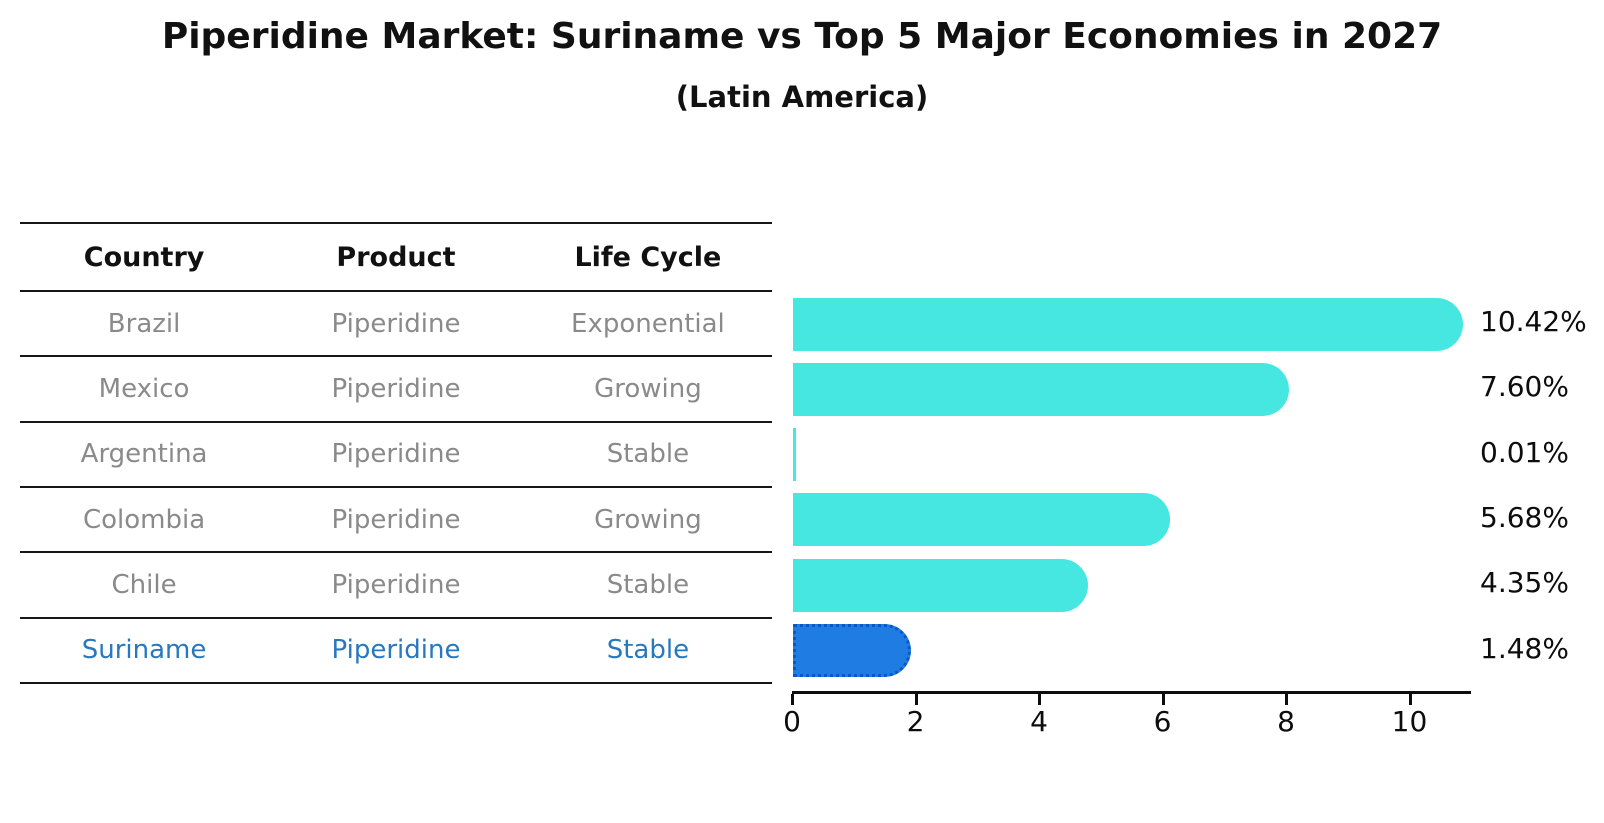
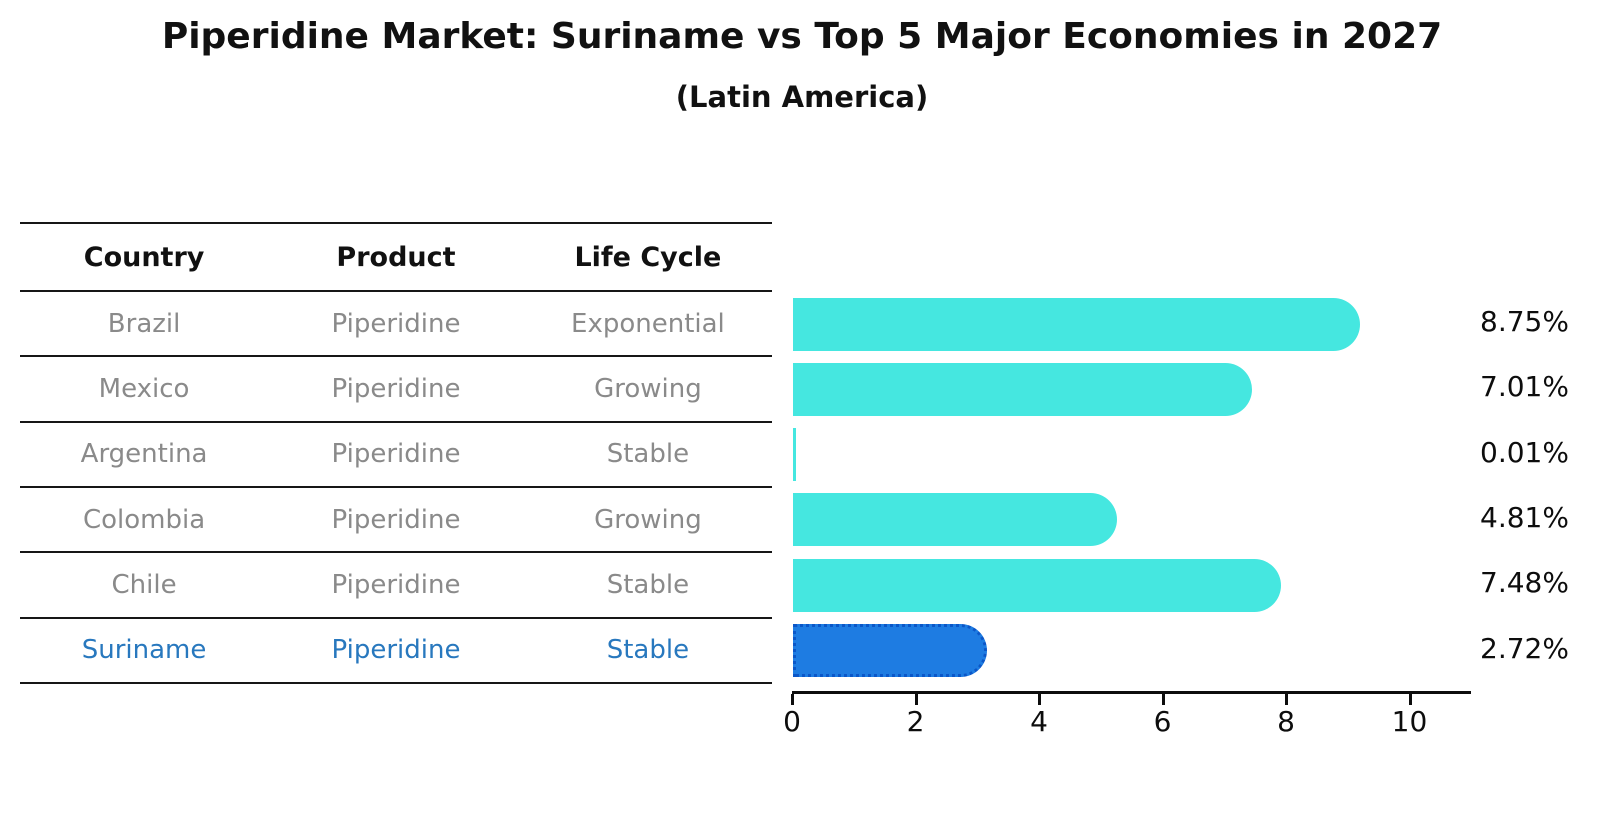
Brazil: 10.42% -> 8.75%
Mexico: 7.60% -> 7.01%
Colombia: 5.68% -> 4.81%
Chile: 4.35% -> 7.48%
Suriname: 1.48% -> 2.72%
